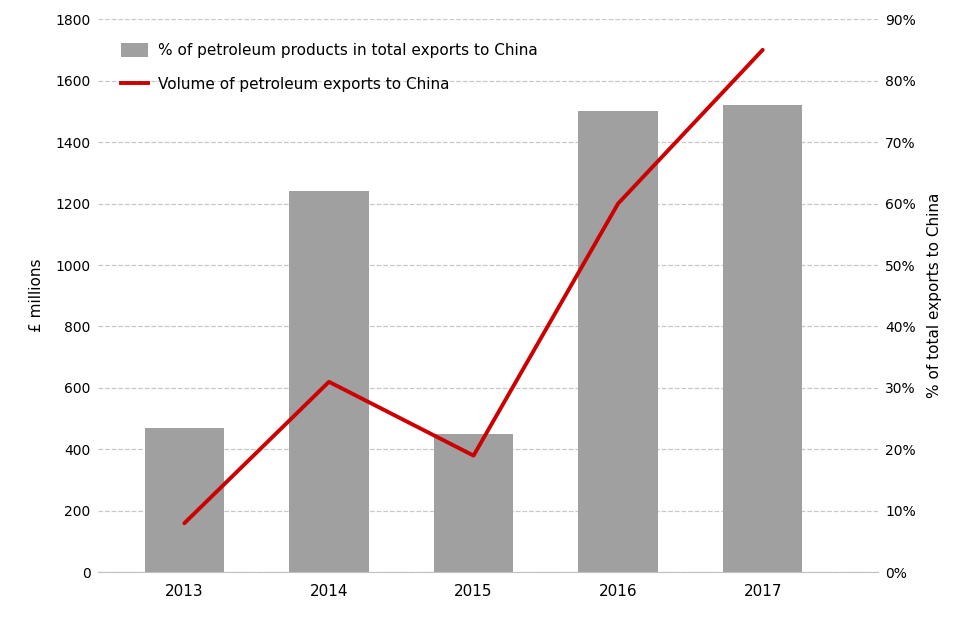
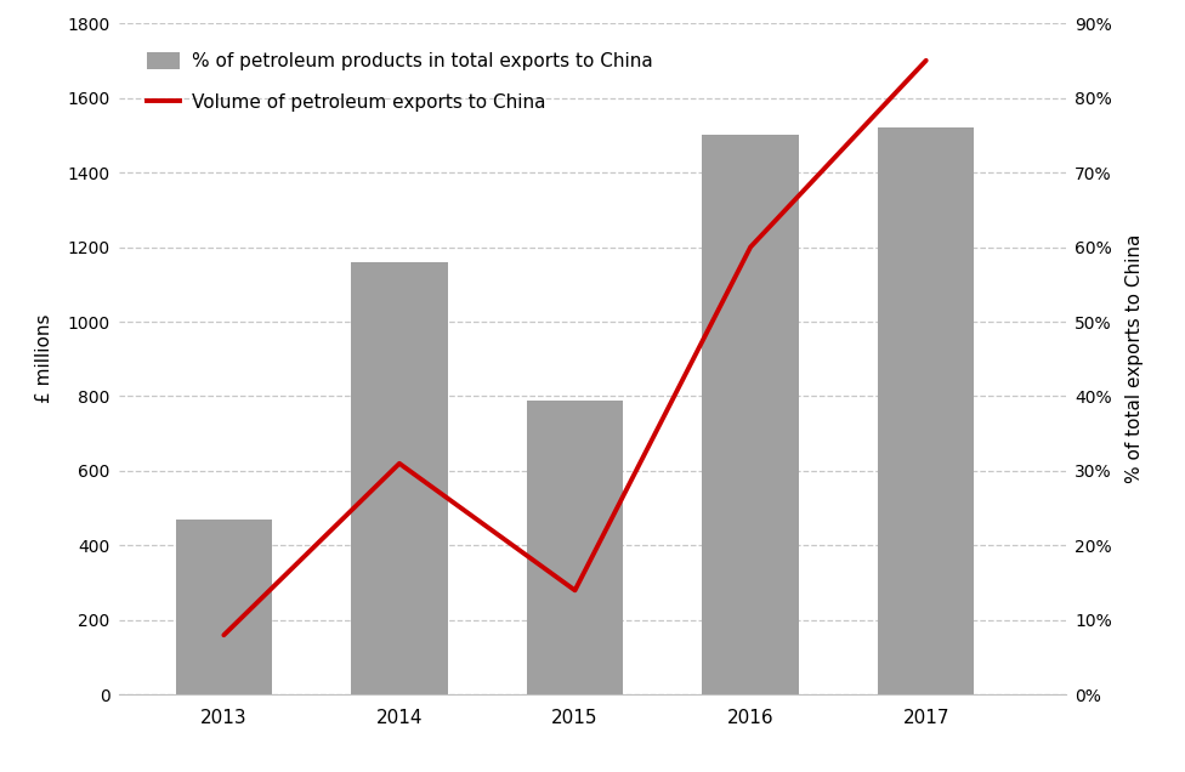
% of petroleum products in total exports to China/2014: 1240 -> 1160
% of petroleum products in total exports to China/2015: 450 -> 790
Volume of petroleum exports to China/2015: 19% -> 14%
